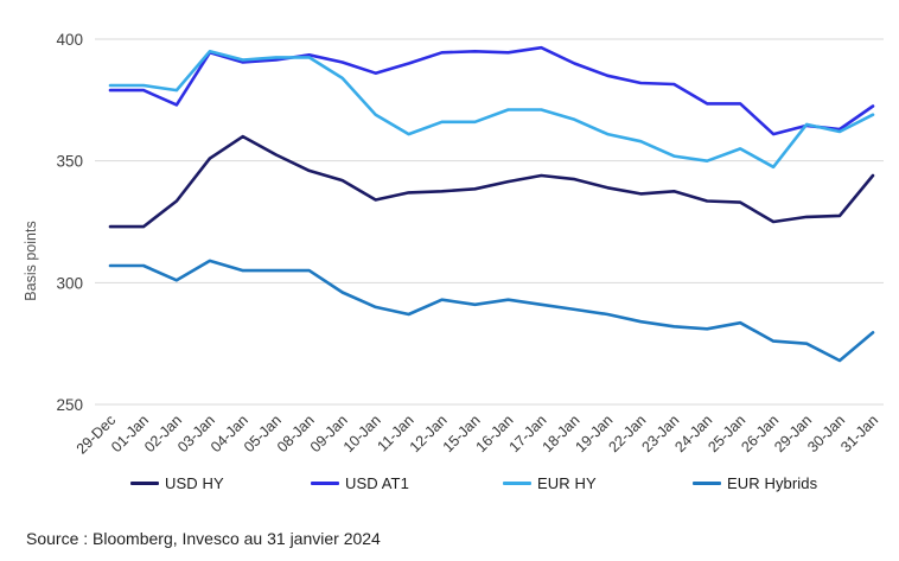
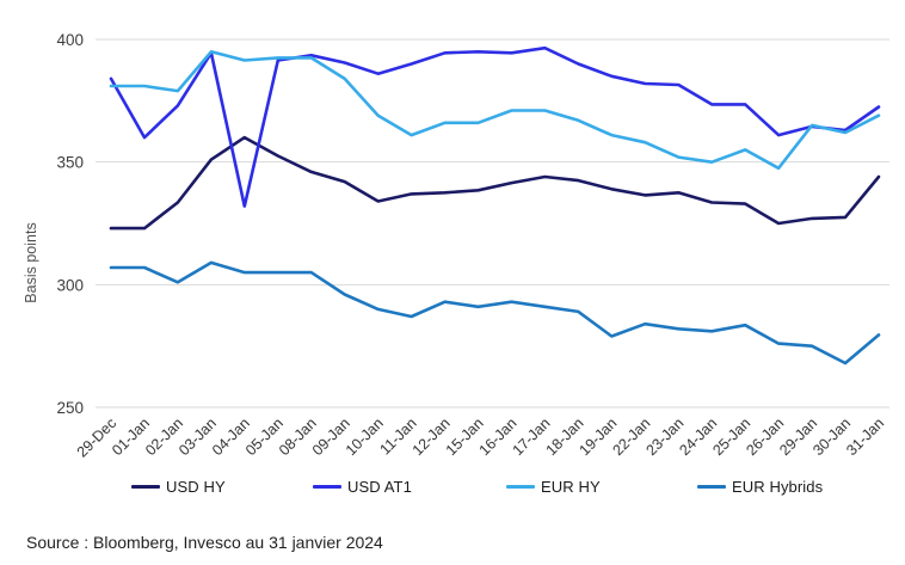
USD AT1/29-Dec: 379 -> 384
USD AT1/01-Jan: 379 -> 360
USD AT1/04-Jan: 390 -> 332
EUR Hybrids/19-Jan: 287 -> 279
